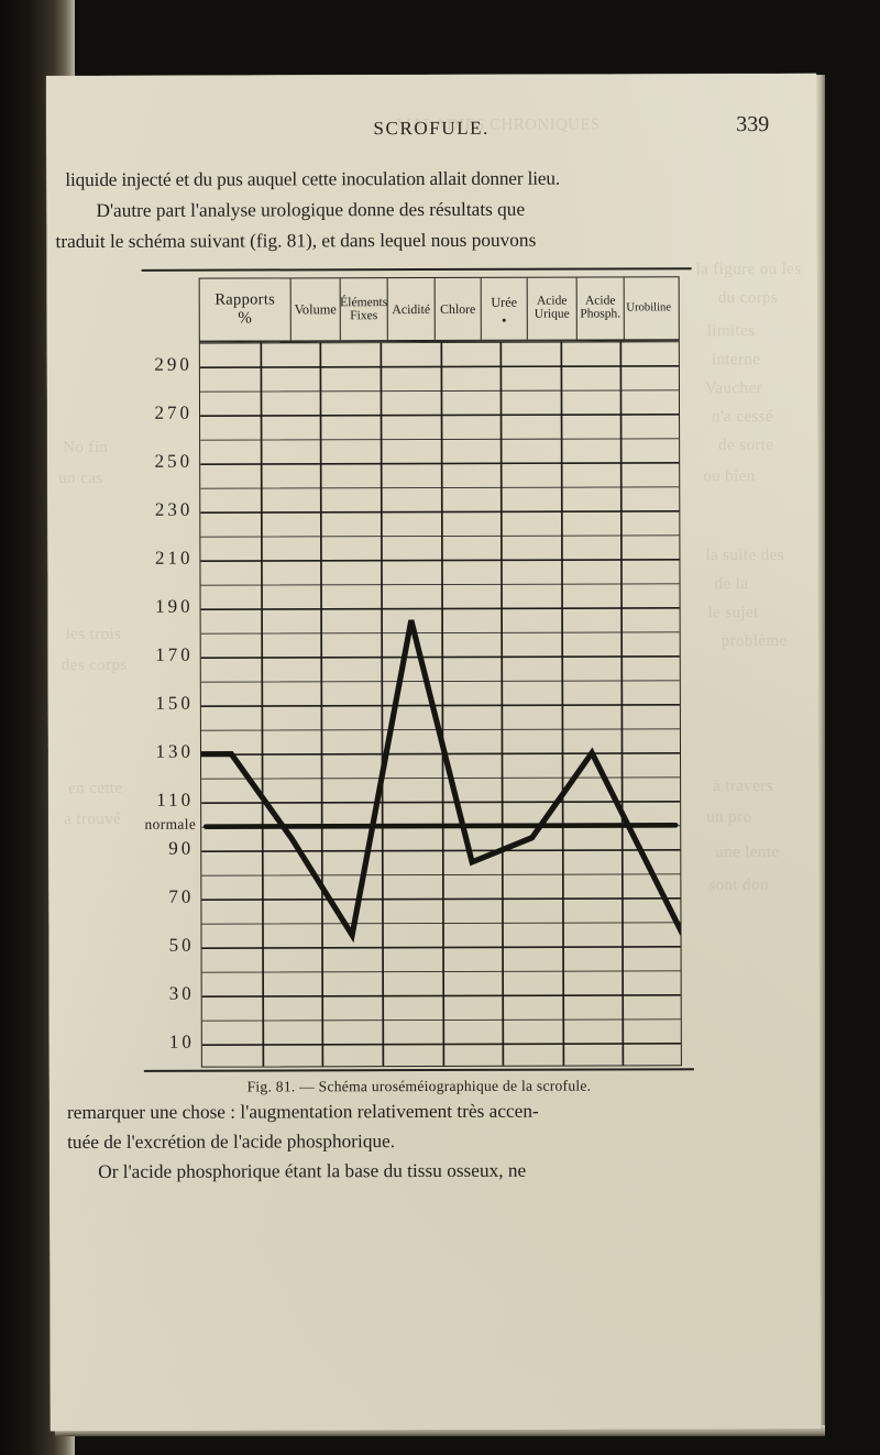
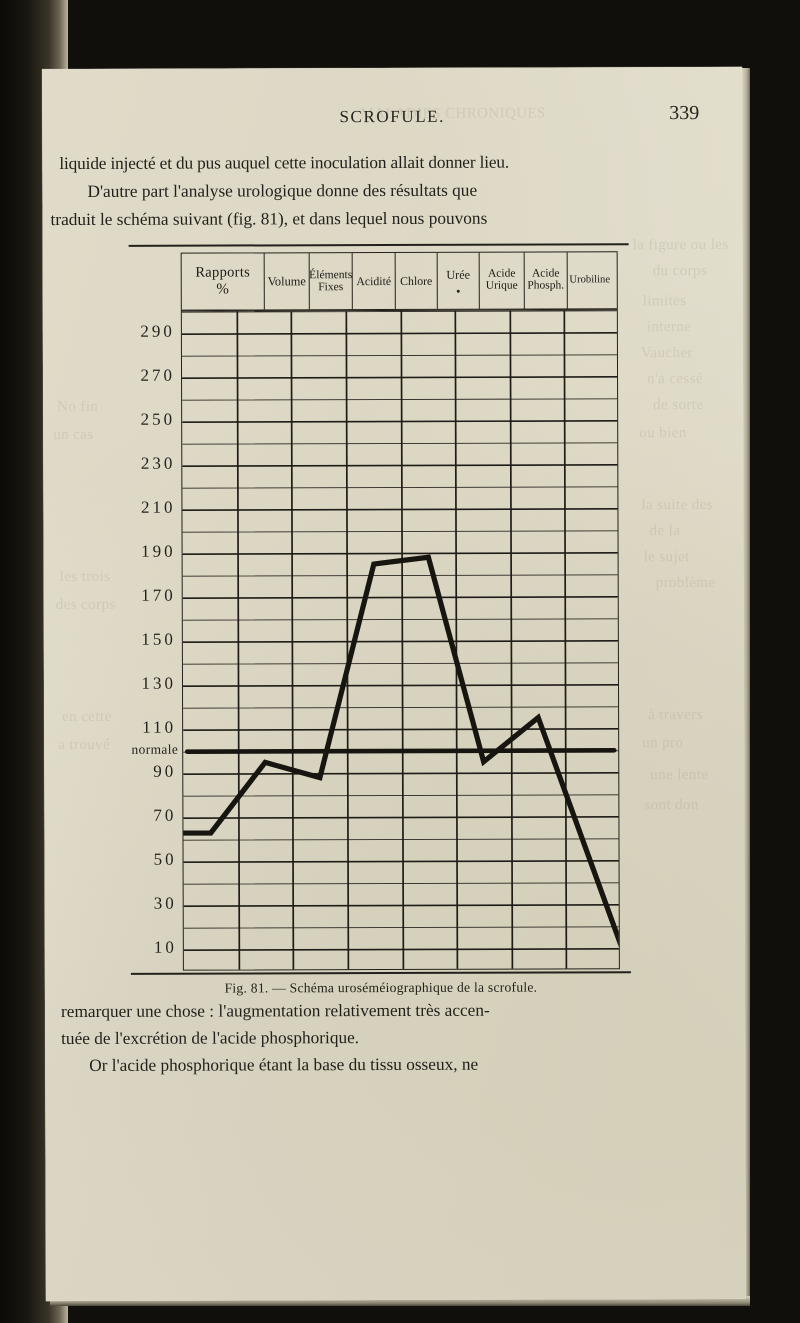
Volume: 130 -> 63
Acidité: 55 -> 88
Urée: 85 -> 188
Acide Phosph.: 130 -> 115
Urobiline: 80 -> 46
